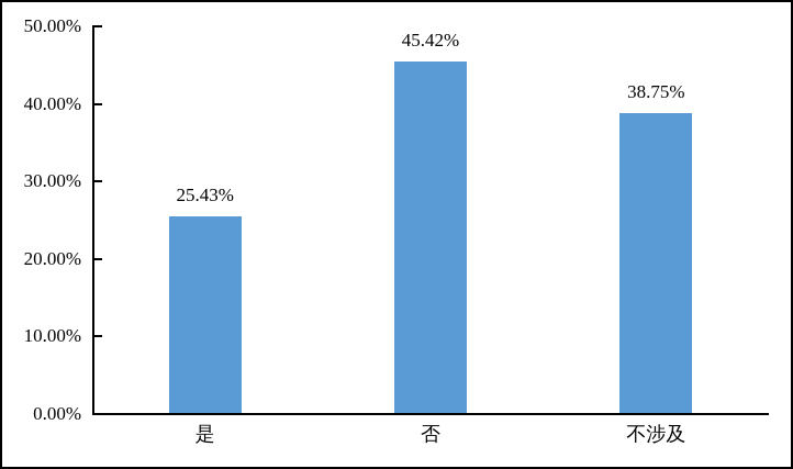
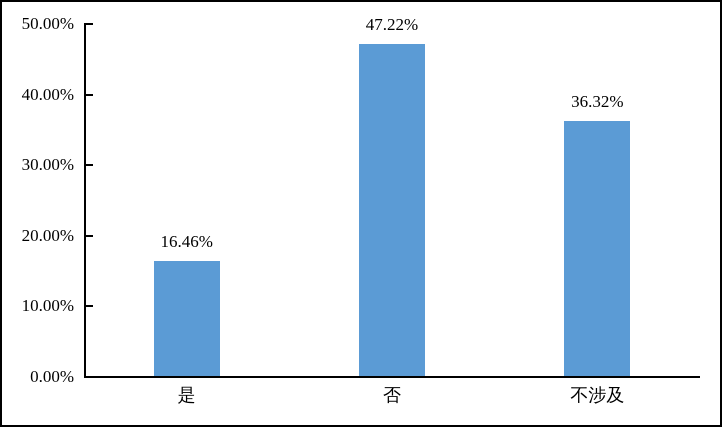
是: 25.43% -> 16.46%
否: 45.42% -> 47.22%
不涉及: 38.75% -> 36.32%
